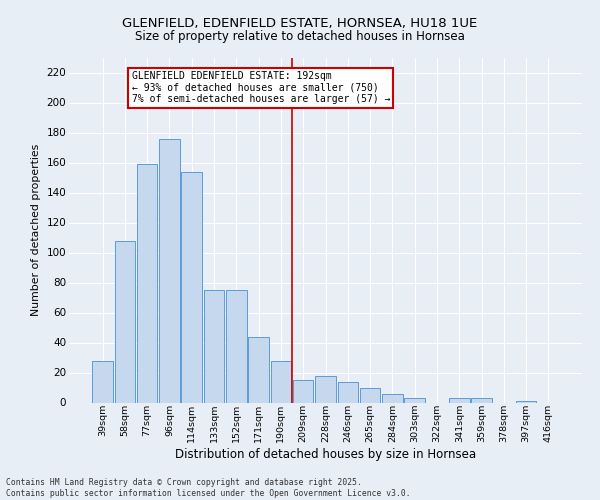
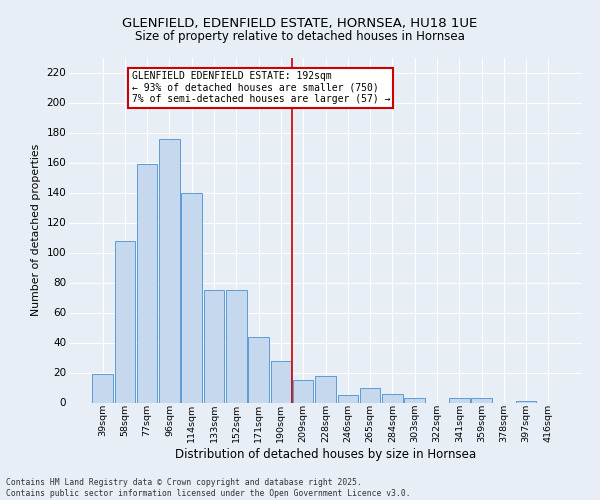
39sqm: 28 -> 19
114sqm: 154 -> 140
246sqm: 14 -> 5
